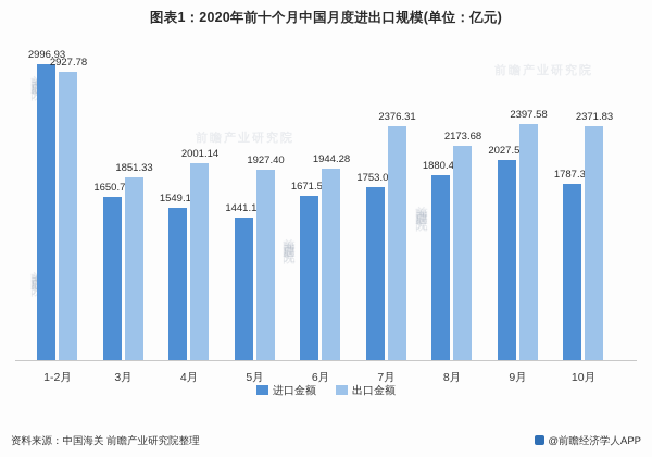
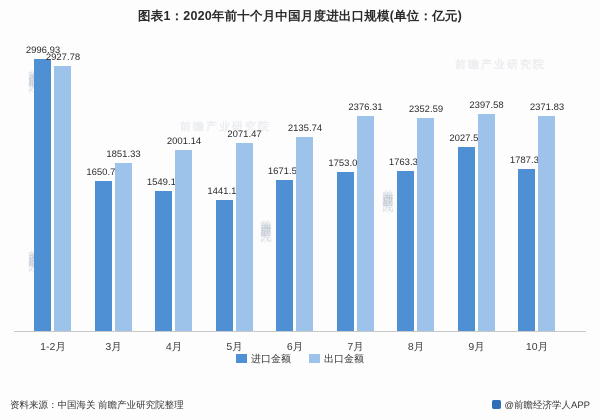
出口金额/5月: 1927.40 -> 2071.47
出口金额/6月: 1944.28 -> 2135.74
进口金额/8月: 1880.40 -> 1763.34
出口金额/8月: 2173.68 -> 2352.59
